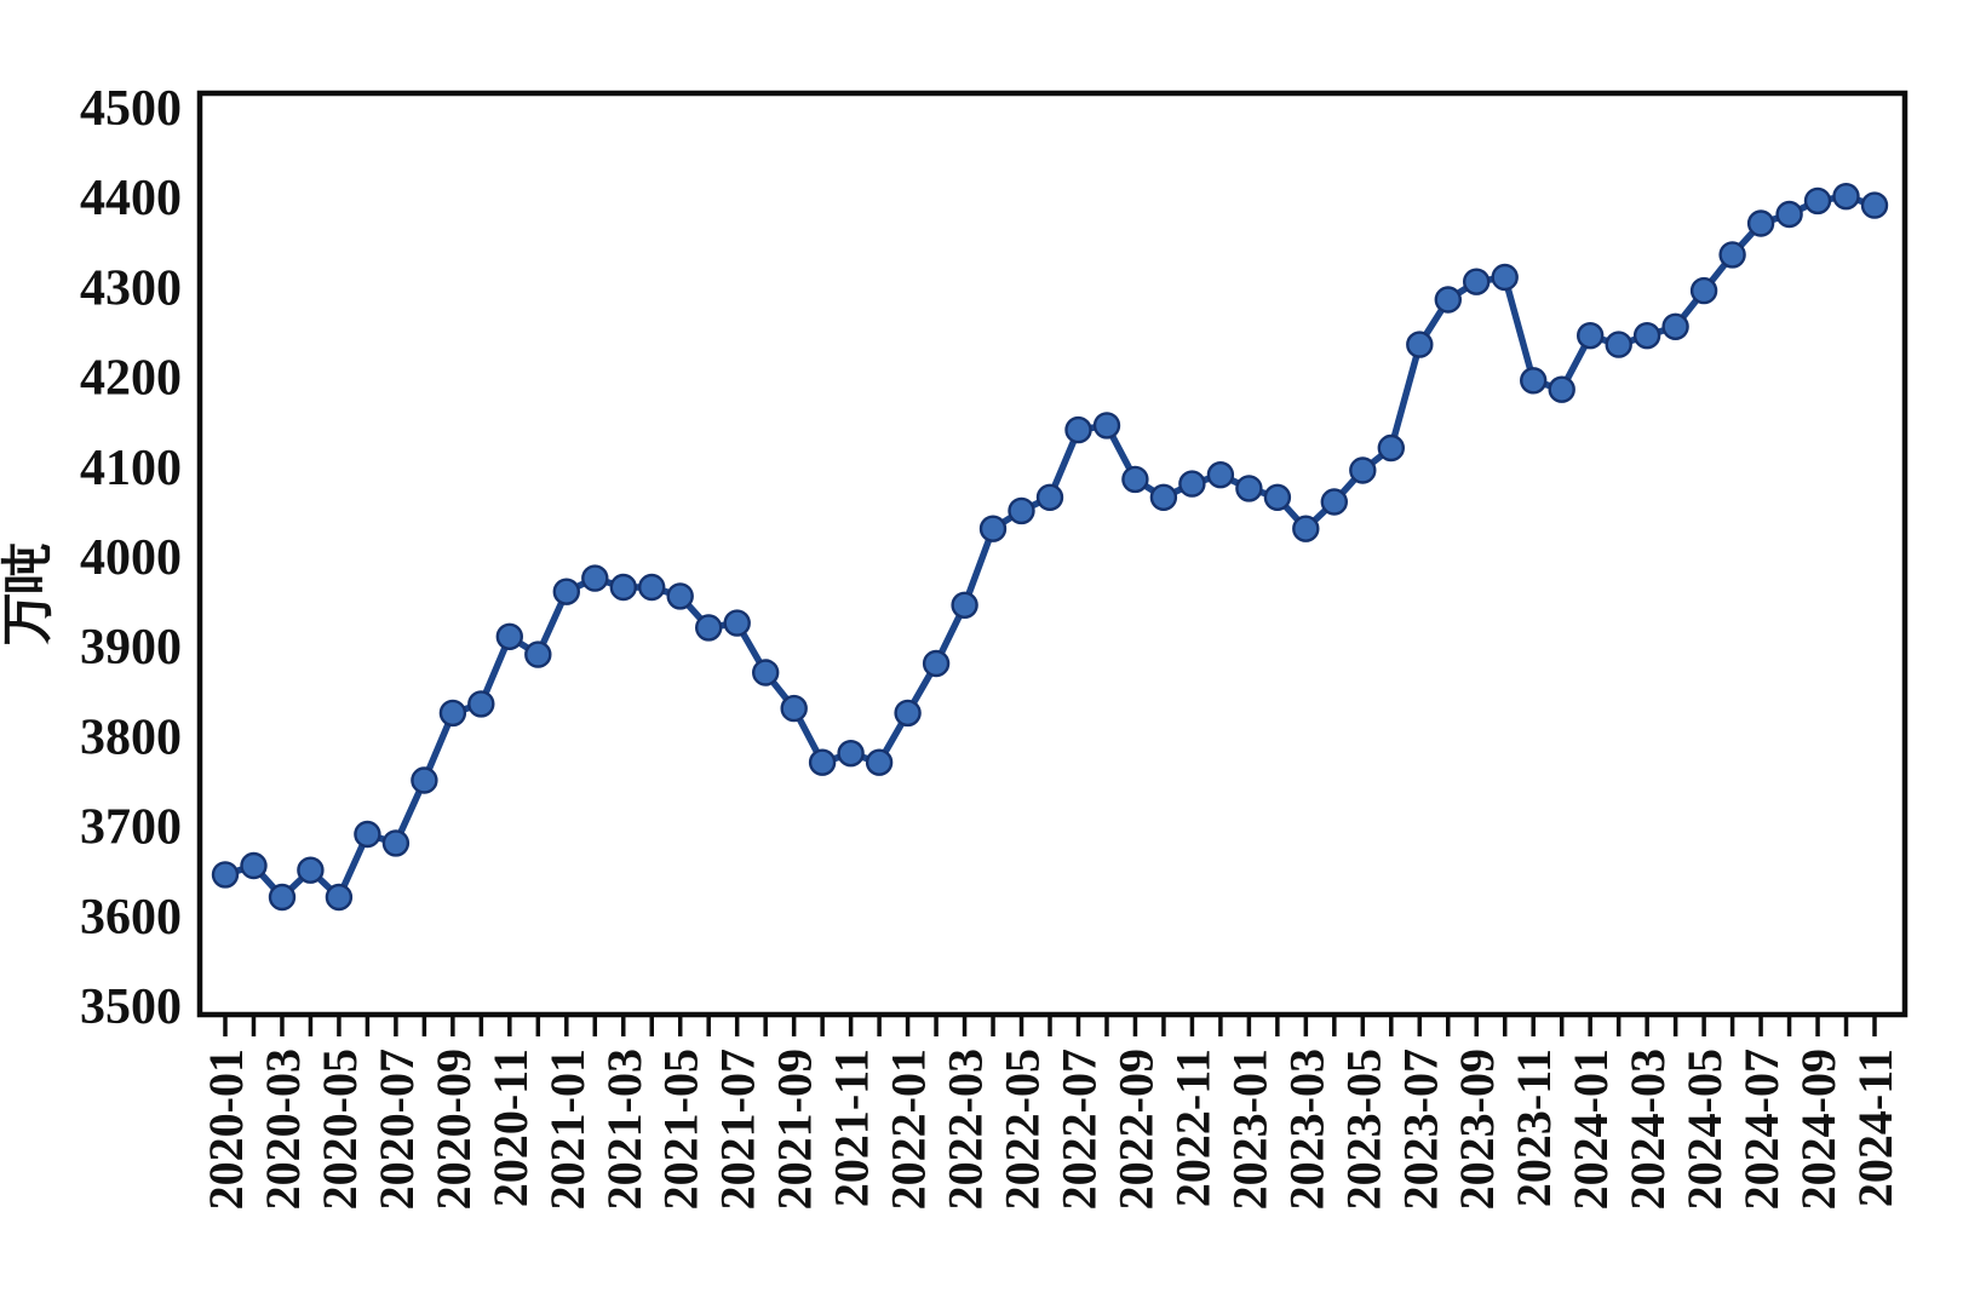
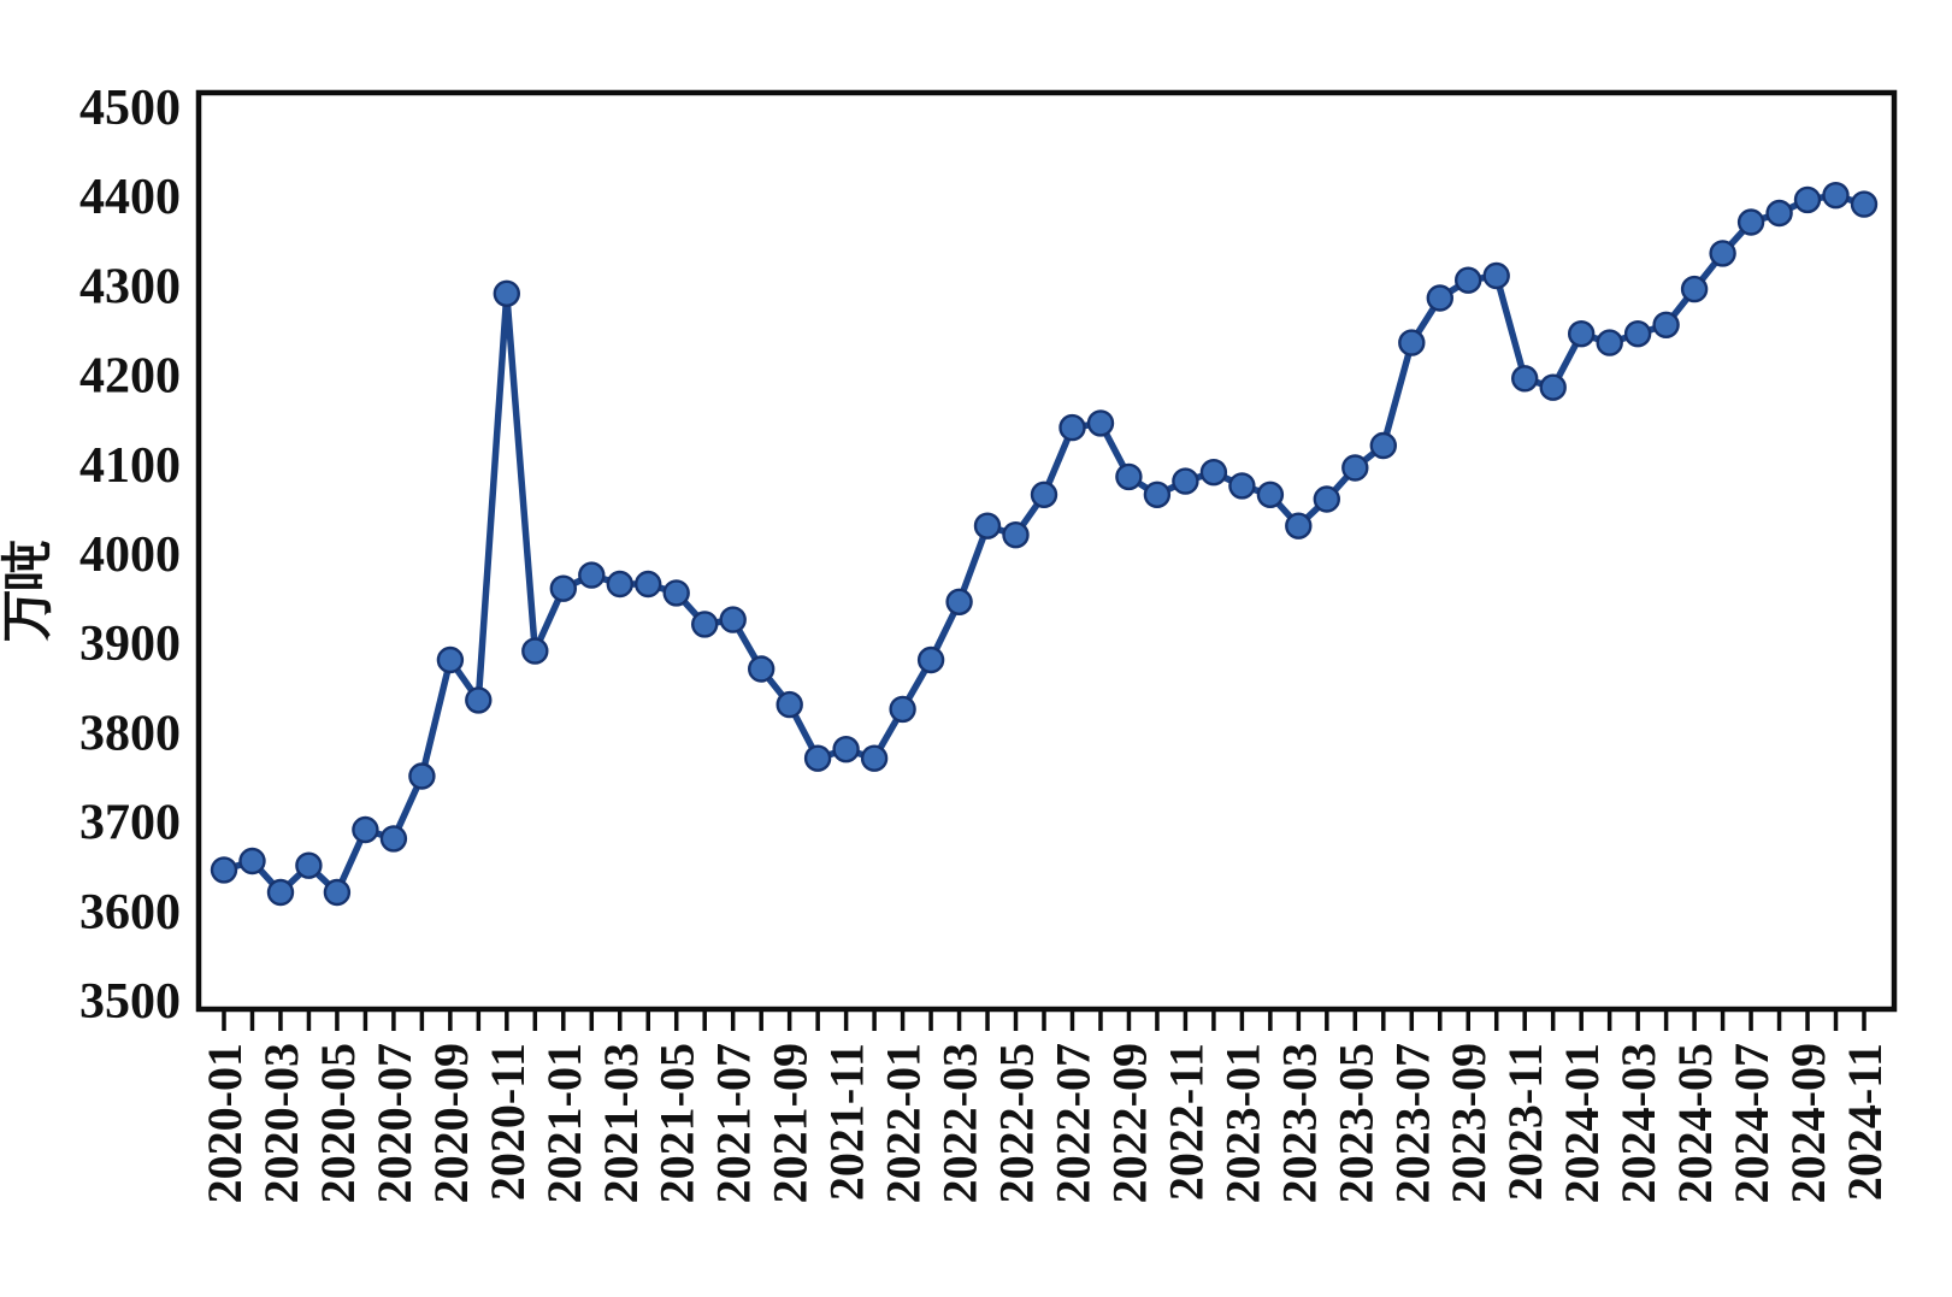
2020-09: 3820 -> 3880
2020-11: 3910 -> 4290
2022-05: 4050 -> 4020
